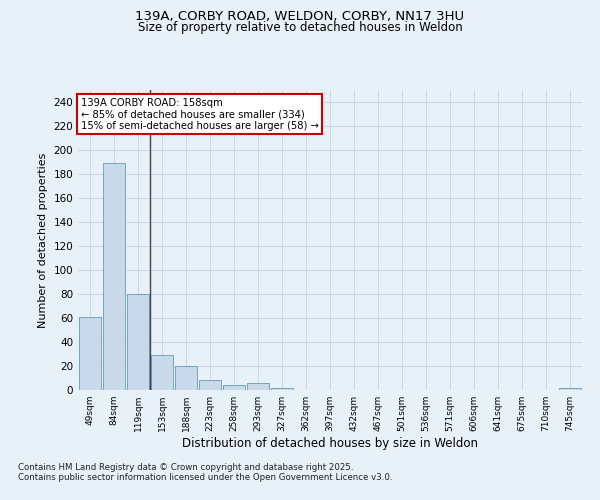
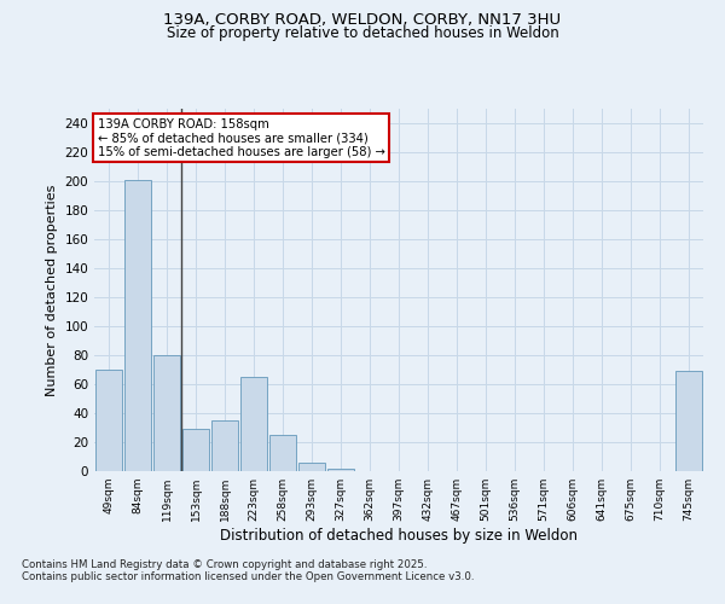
49sqm: 61 -> 70
84sqm: 189 -> 201
188sqm: 20 -> 35
223sqm: 8 -> 65
258sqm: 4 -> 25
745sqm: 2 -> 69
